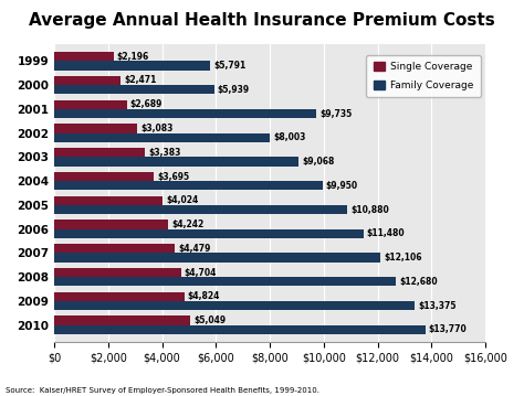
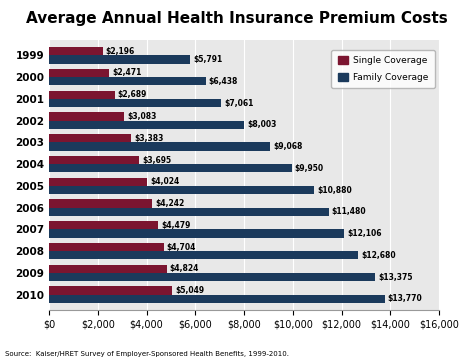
Family Coverage/2000: $5,939 -> $6,438
Family Coverage/2001: $9,735 -> $7,061
